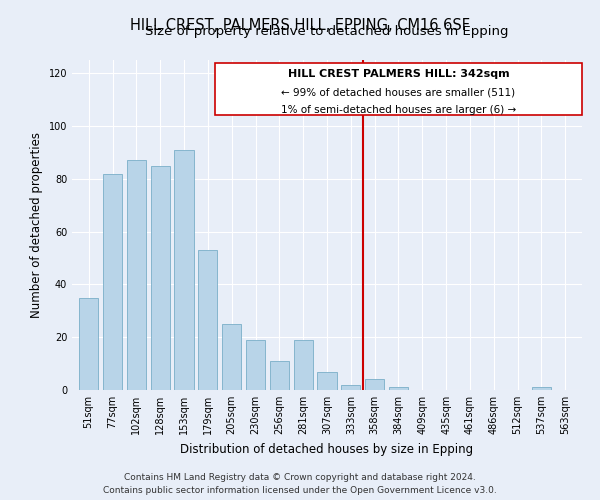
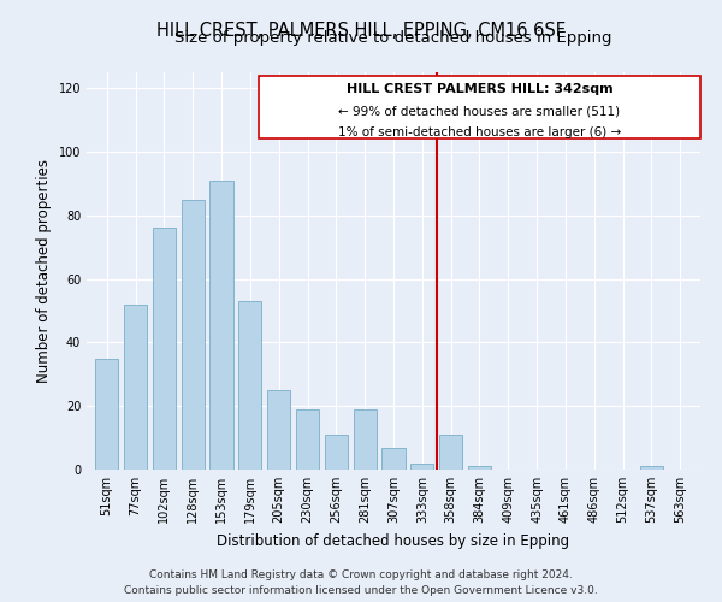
77sqm: 82 -> 52
102sqm: 87 -> 76
358sqm: 4 -> 11
